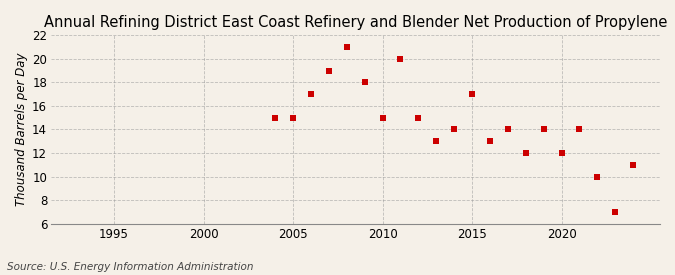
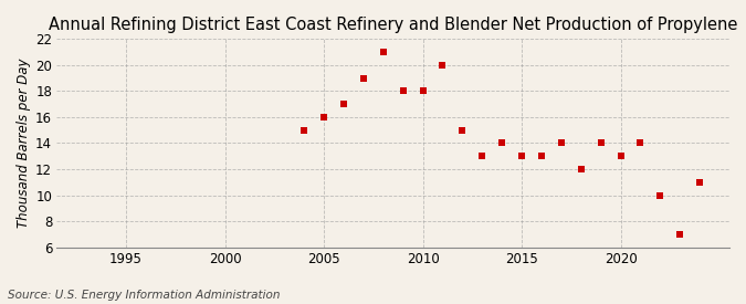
2005: 15 -> 16
2010: 15 -> 18
2015: 17 -> 13
2020: 12 -> 13
